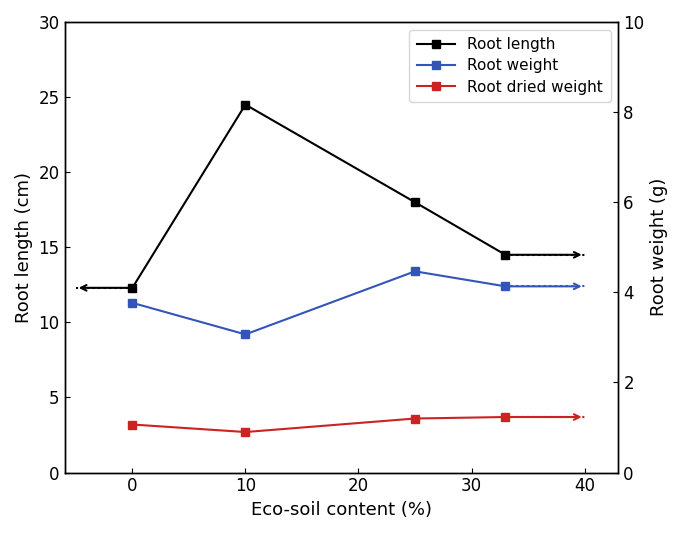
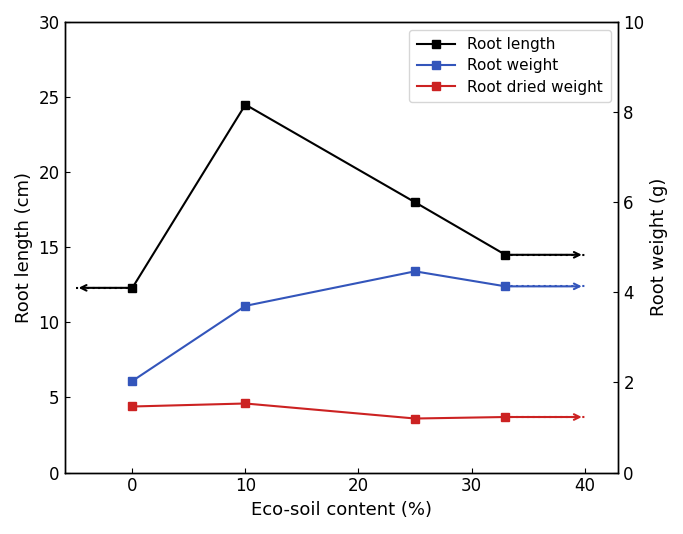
Root weight/0: 11.3 -> 6.1
Root dried weight/0: 3.2 -> 4.4
Root weight/10: 9.2 -> 11.1
Root dried weight/10: 2.7 -> 4.6
